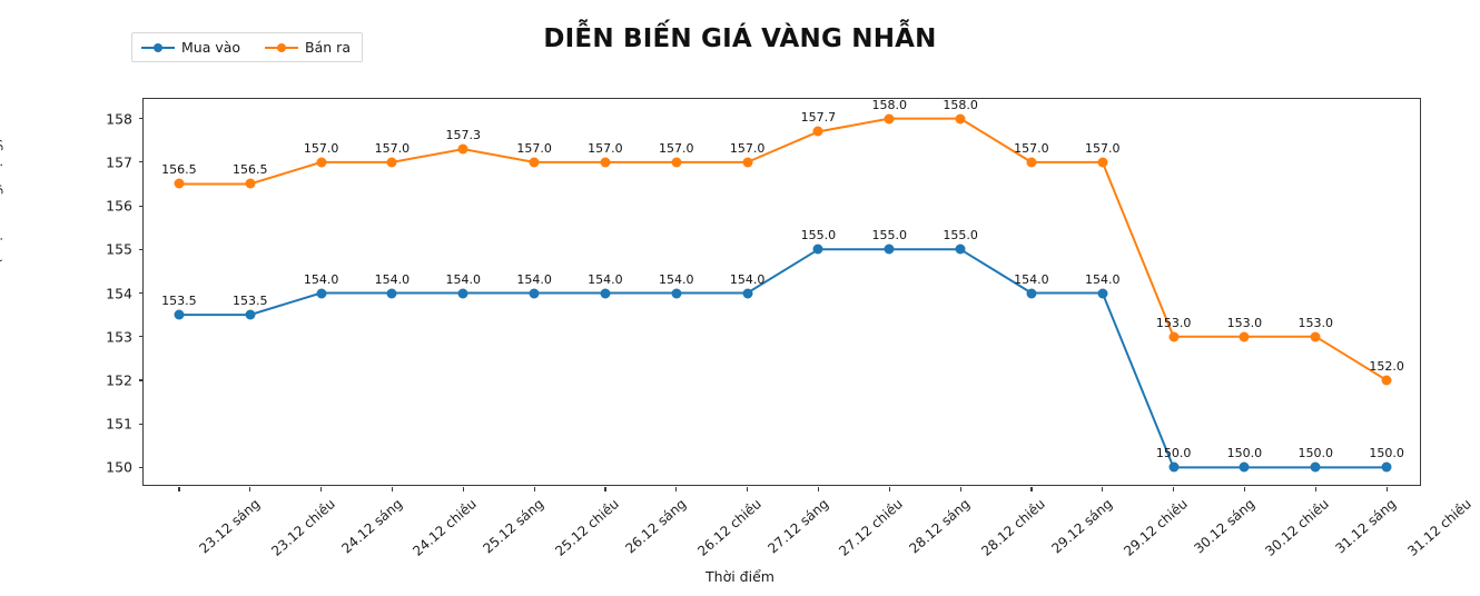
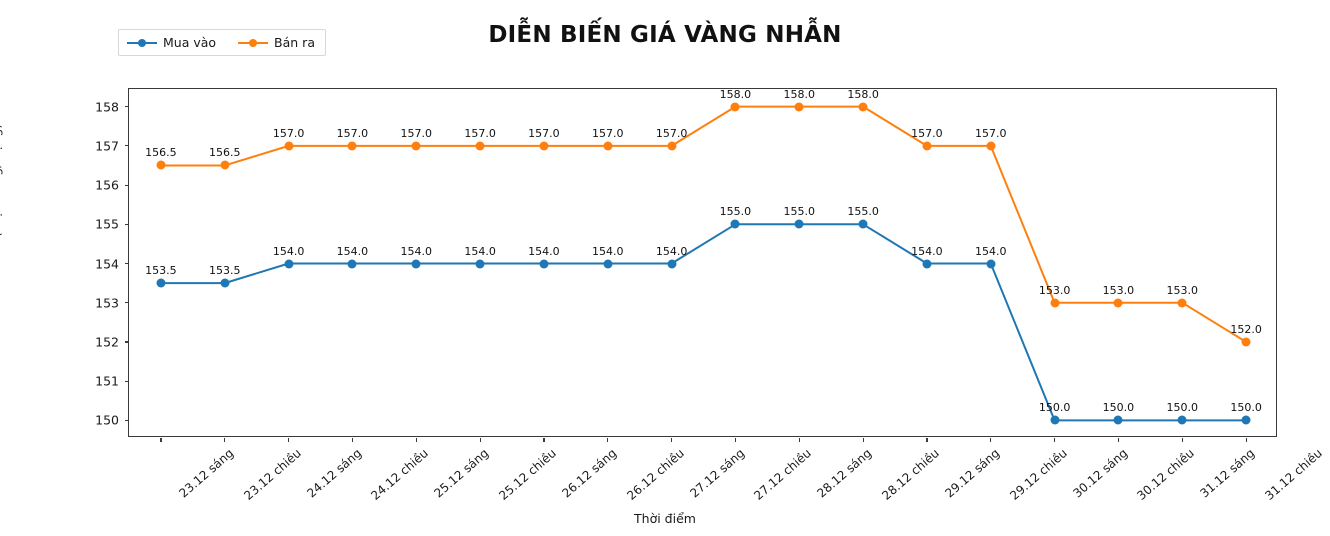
Bán ra/25.12 sáng: 157.3 -> 157.0
Bán ra/27.12 chiều: 157.7 -> 158.0
